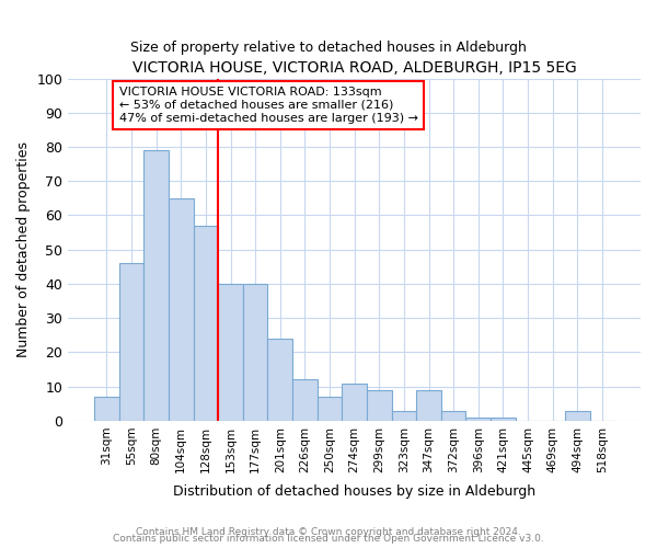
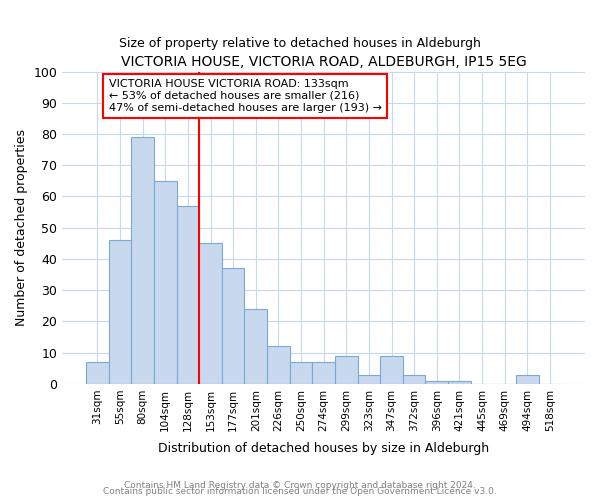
153sqm: 40 -> 45
177sqm: 40 -> 37
274sqm: 11 -> 7
